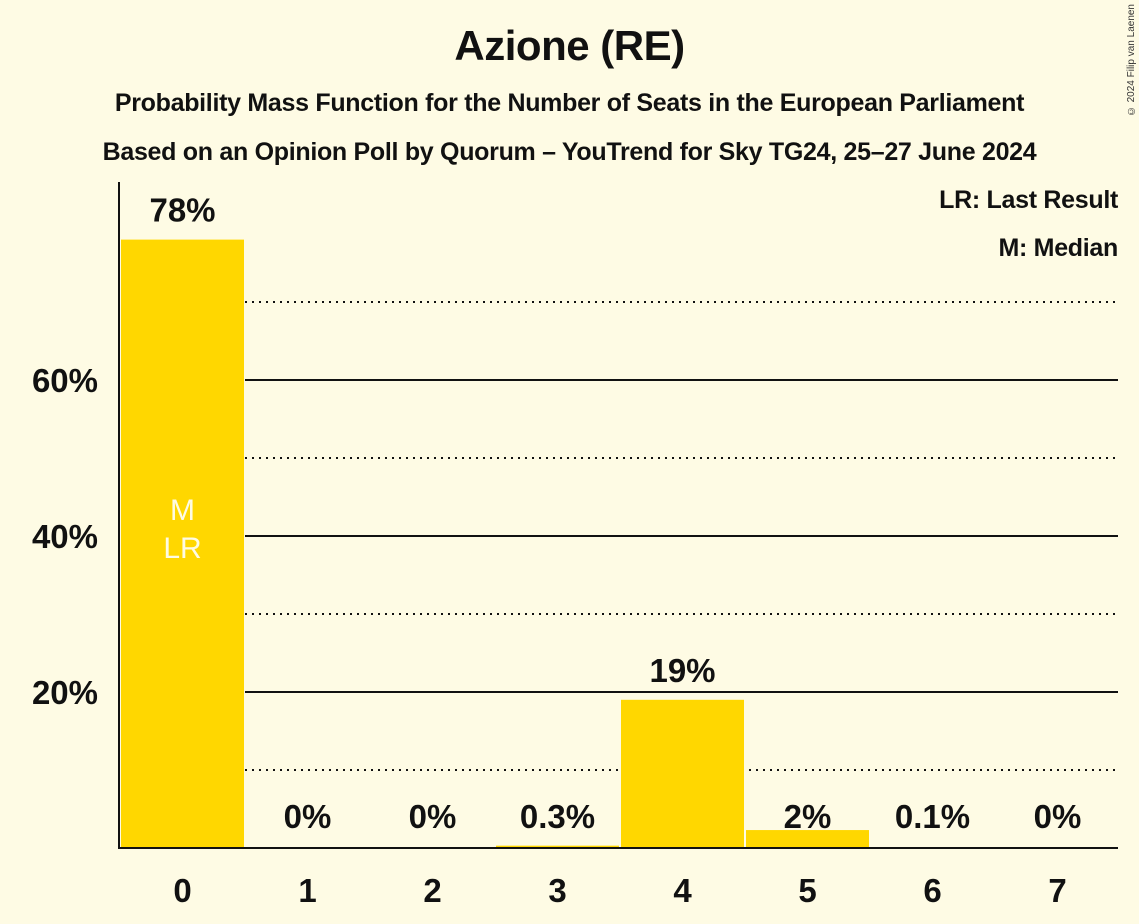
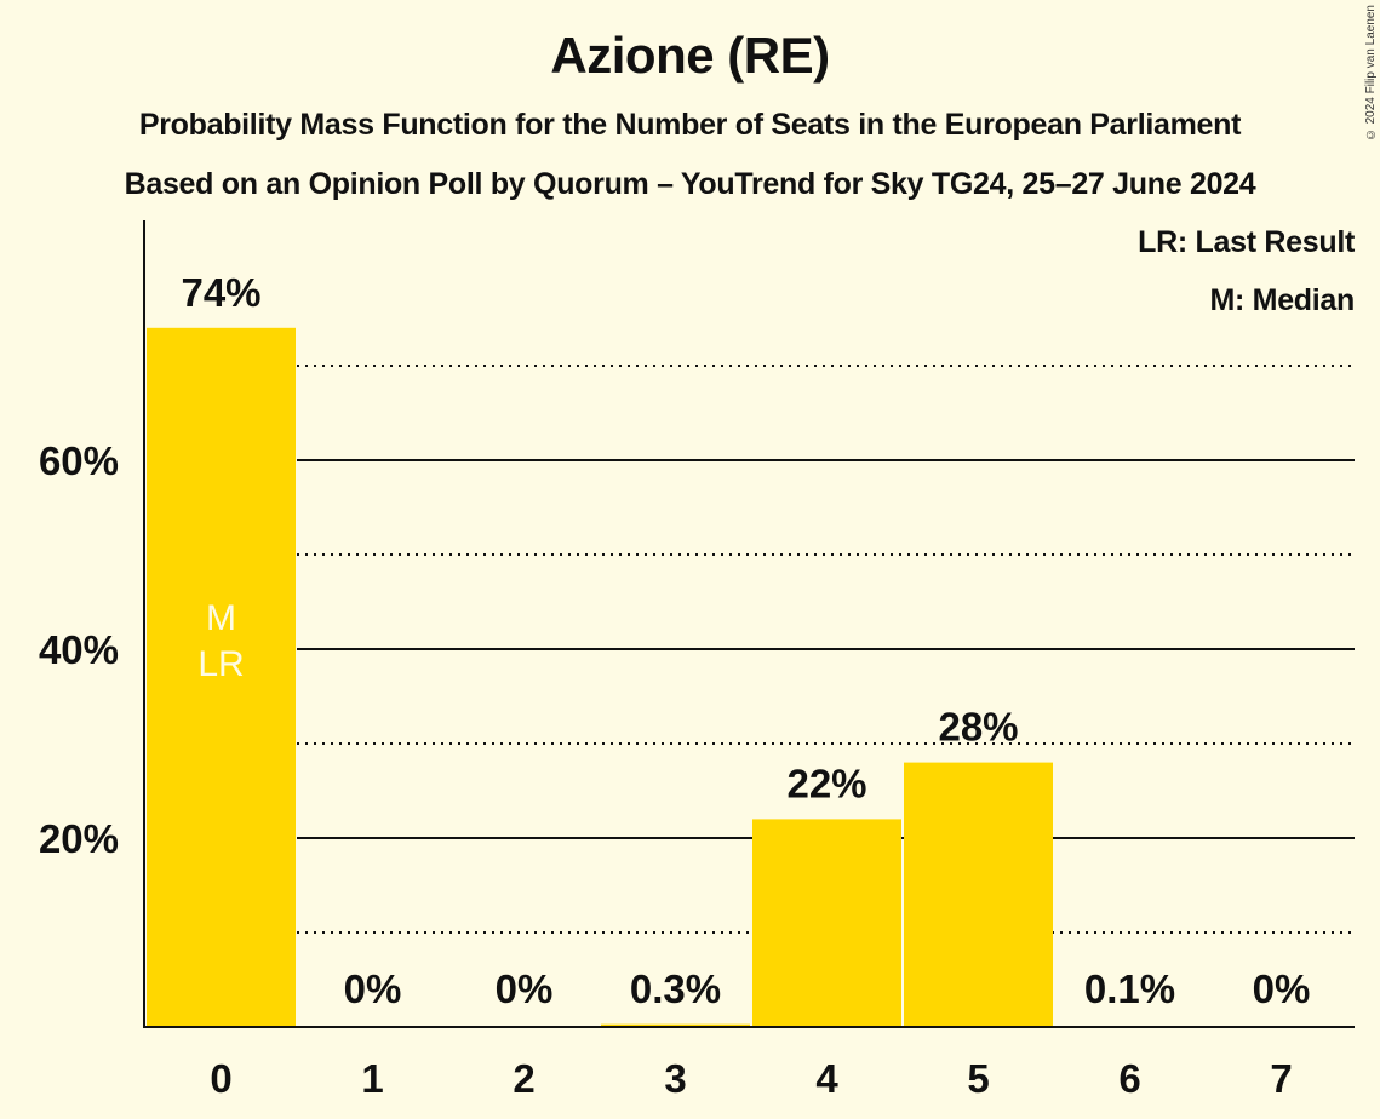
0: 78% -> 74%
4: 19% -> 22%
5: 2% -> 28%
